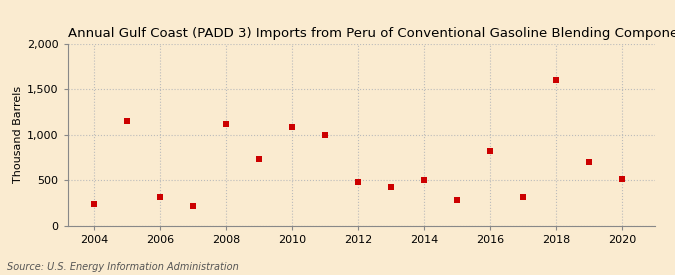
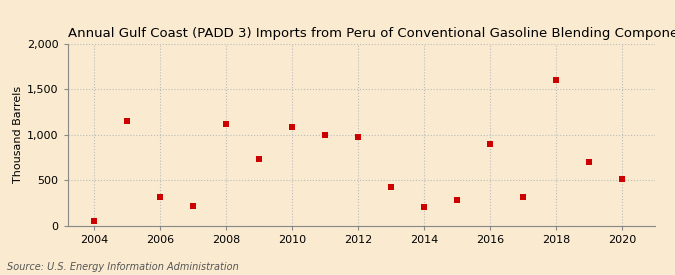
2004: 240 -> 50
2012: 480 -> 970
2014: 500 -> 200
2016: 820 -> 900
